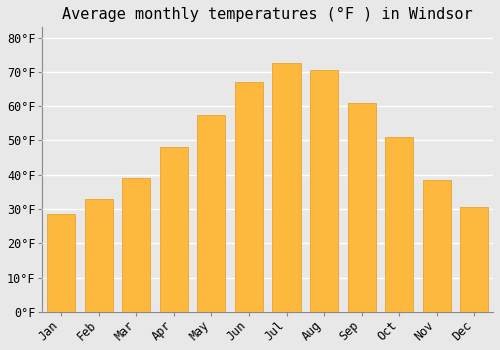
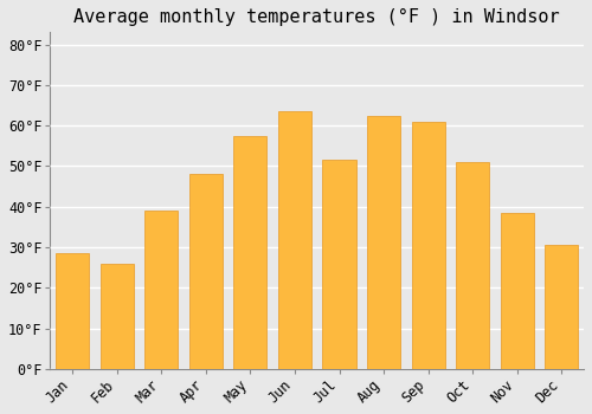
Feb: 33.0°F -> 26.0°F
Jun: 67.0°F -> 63.5°F
Jul: 72.5°F -> 51.5°F
Aug: 70.5°F -> 62.5°F
